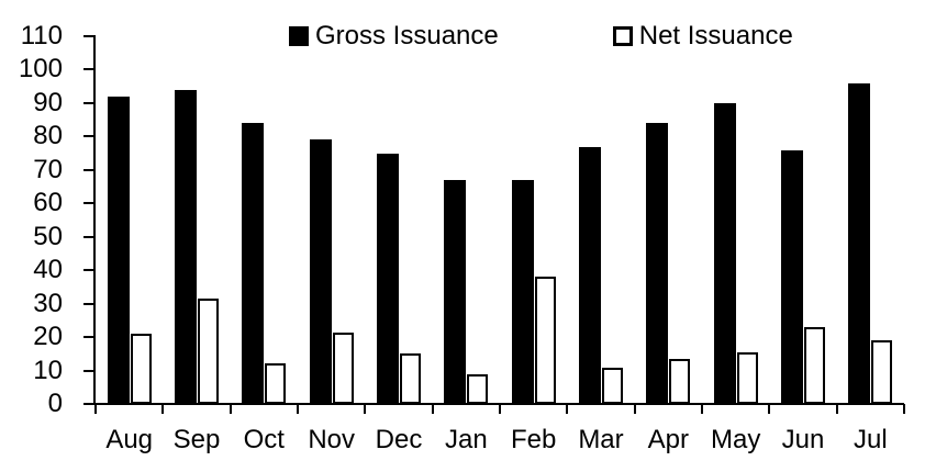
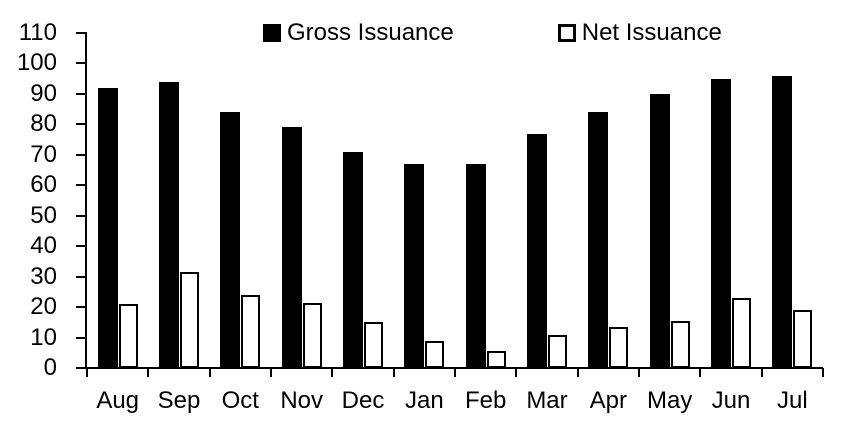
Net Issuance/Oct: 12 -> 24
Gross Issuance/Dec: 75 -> 71
Net Issuance/Feb: 38 -> 6
Gross Issuance/Jun: 76 -> 95
